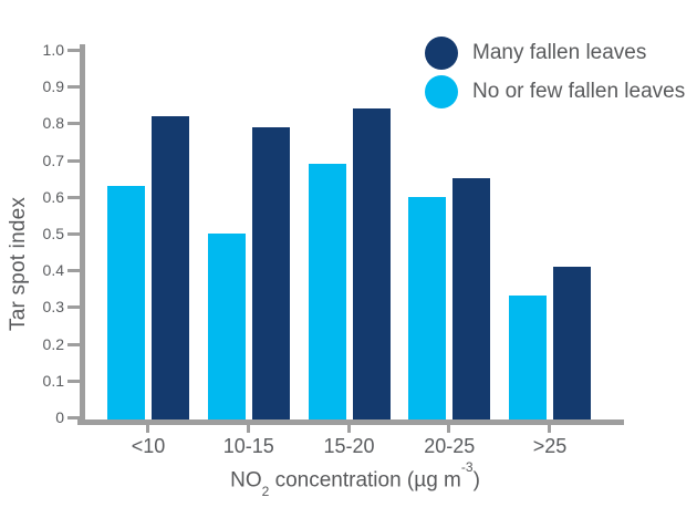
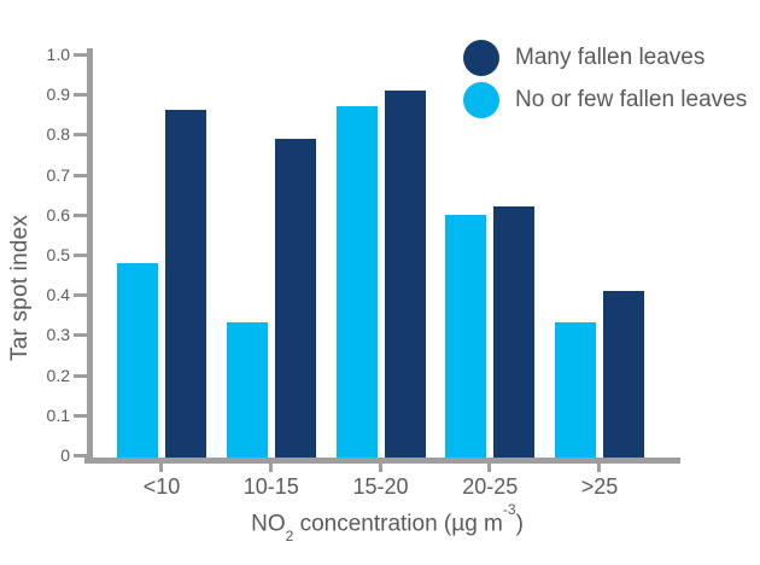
No or few fallen leaves/<10: 0.63 -> 0.48
Many fallen leaves/<10: 0.82 -> 0.86
No or few fallen leaves/10-15: 0.50 -> 0.33
No or few fallen leaves/15-20: 0.69 -> 0.87
Many fallen leaves/15-20: 0.84 -> 0.91
Many fallen leaves/20-25: 0.65 -> 0.62
